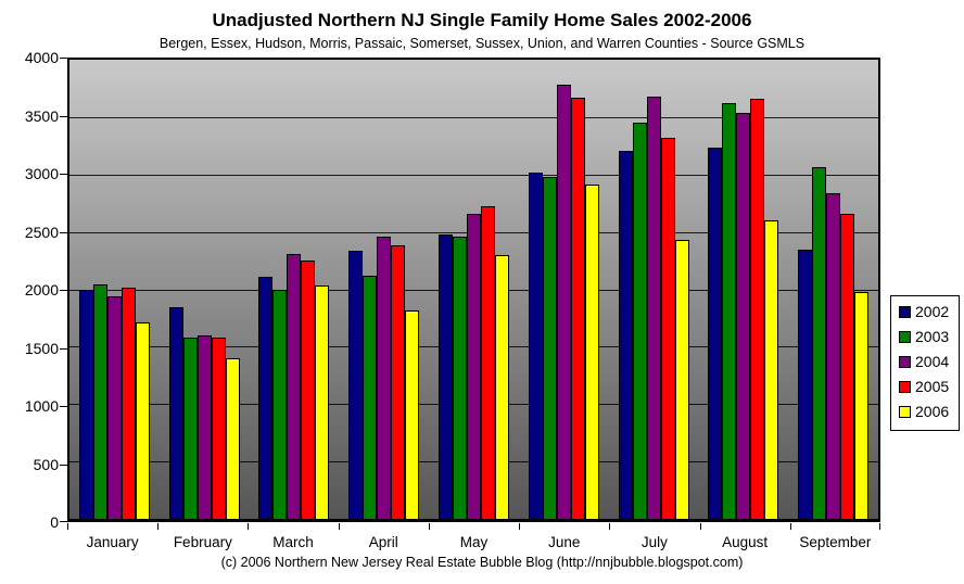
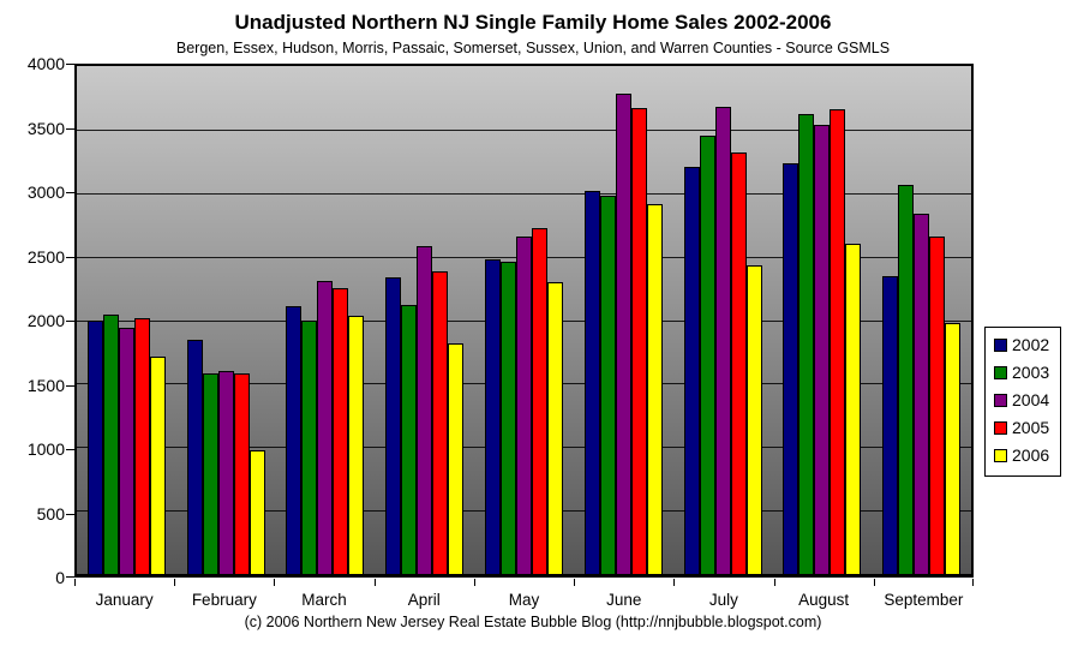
2006/February: 1400 -> 970
2004/April: 2460 -> 2580
